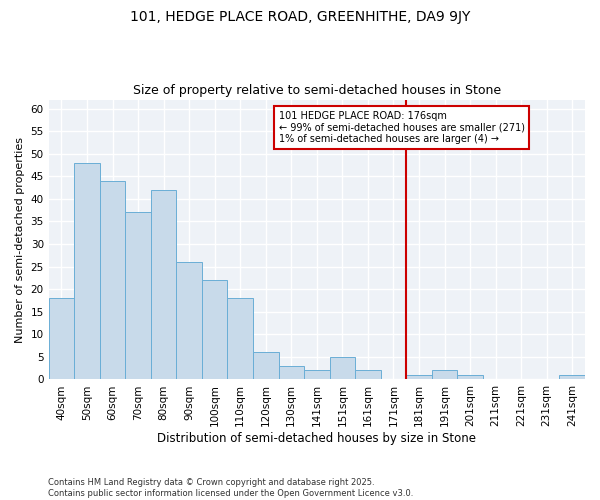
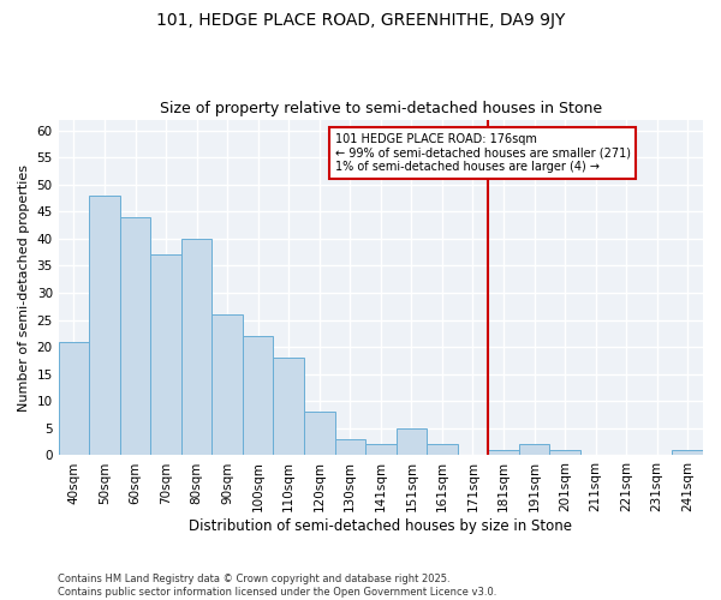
40sqm: 18 -> 21
80sqm: 42 -> 40
120sqm: 6 -> 8
